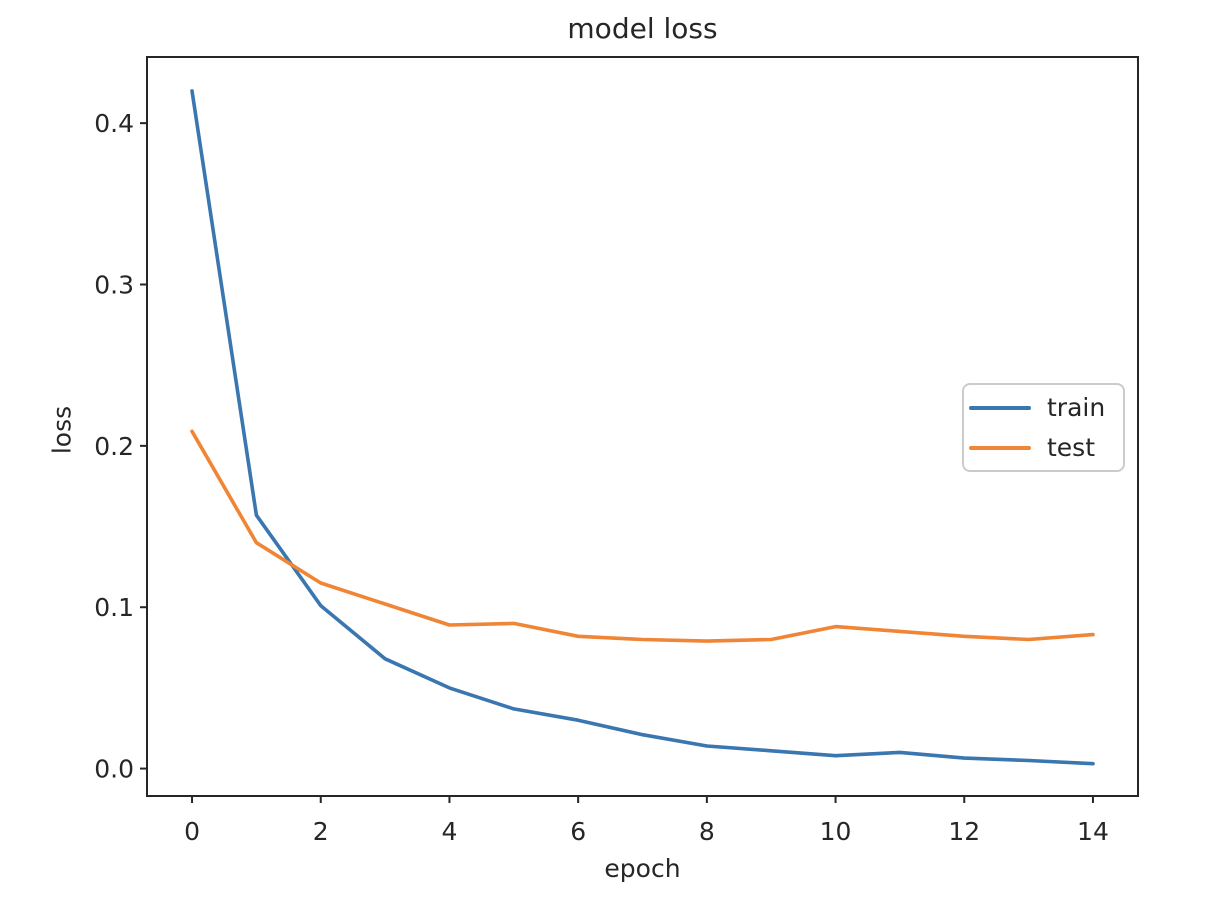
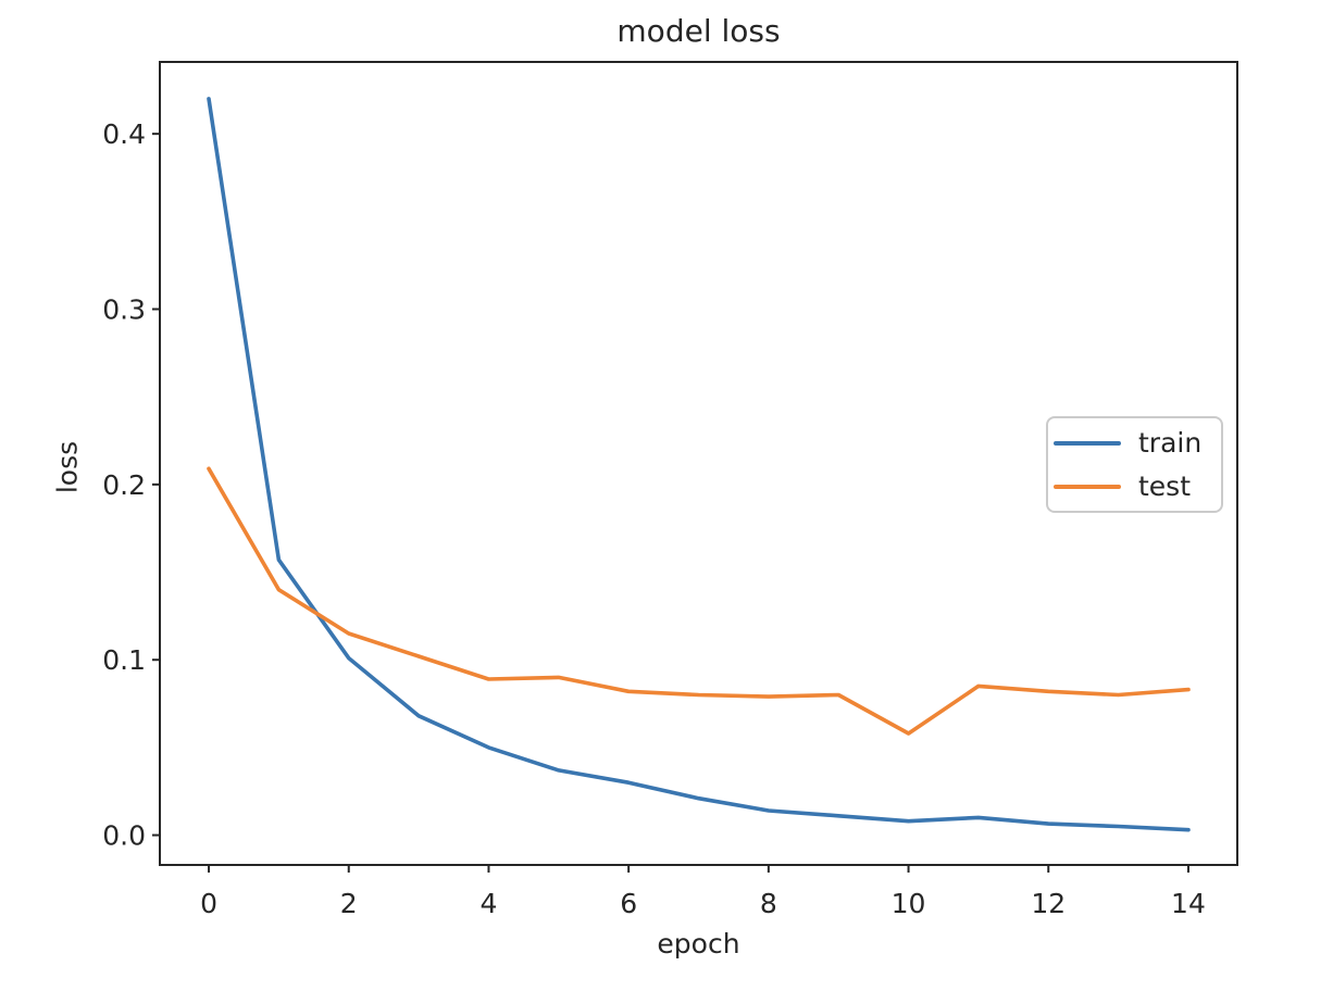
test/10: 0.088 -> 0.058
